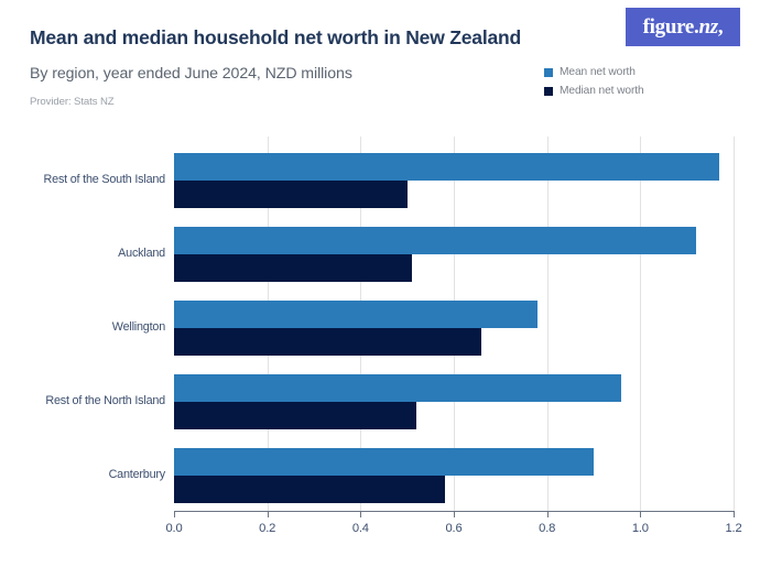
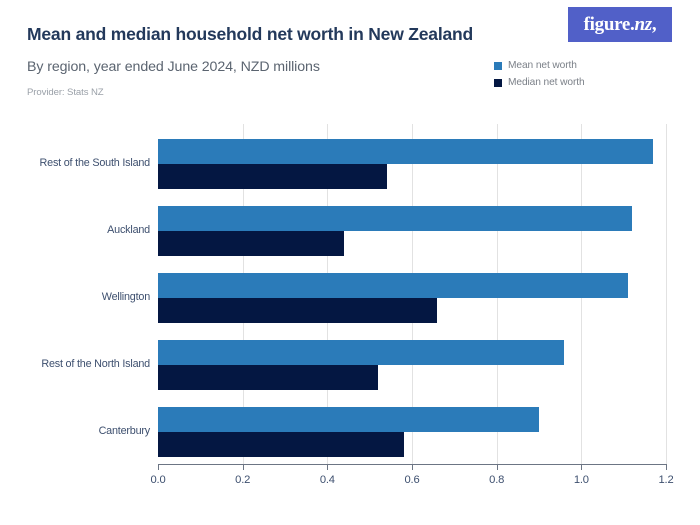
Median net worth/Rest of the South Island: 0.50 -> 0.54
Median net worth/Auckland: 0.51 -> 0.44
Mean net worth/Wellington: 0.78 -> 1.11
